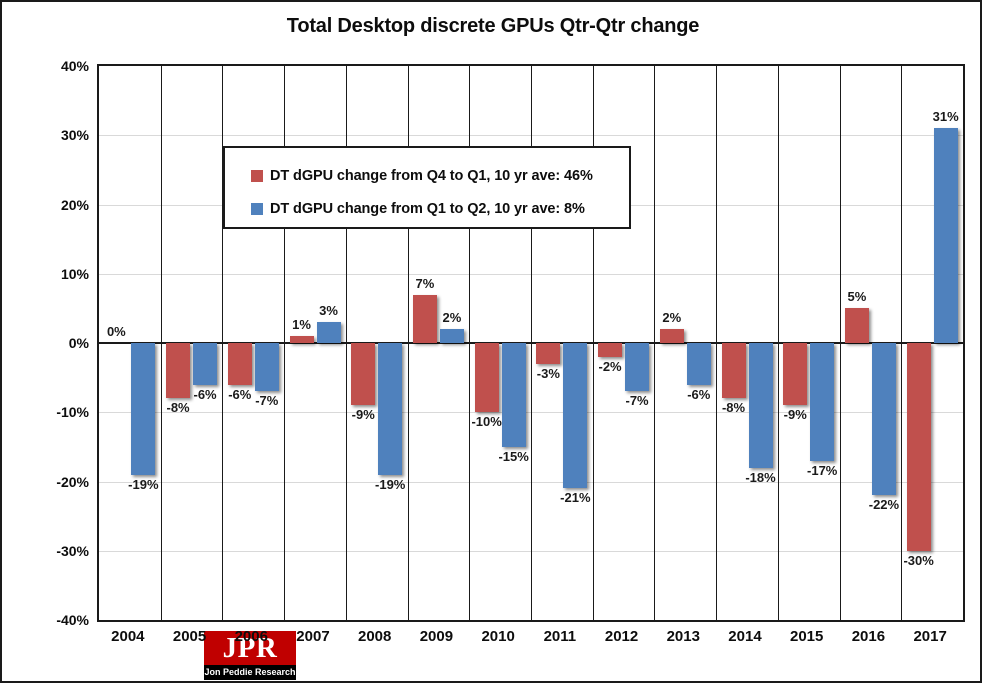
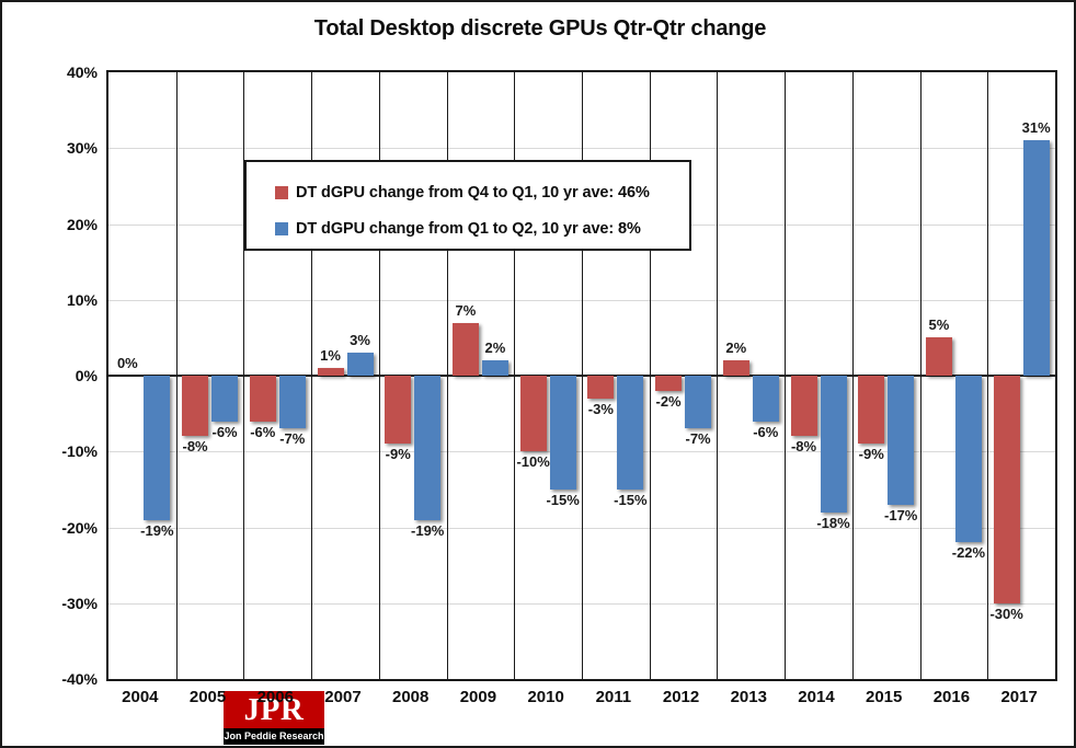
DT dGPU change from Q1 to Q2, 10 yr ave: 8%/2011: -21% -> -15%
